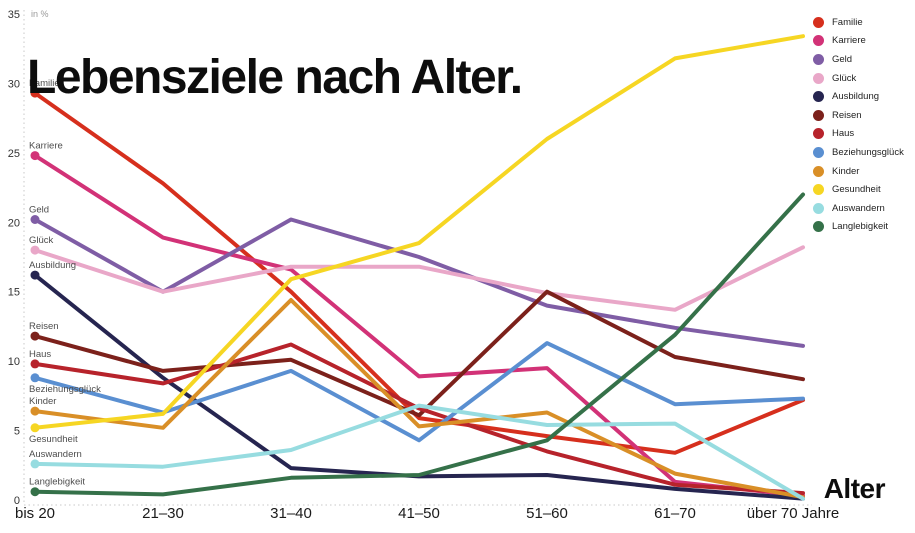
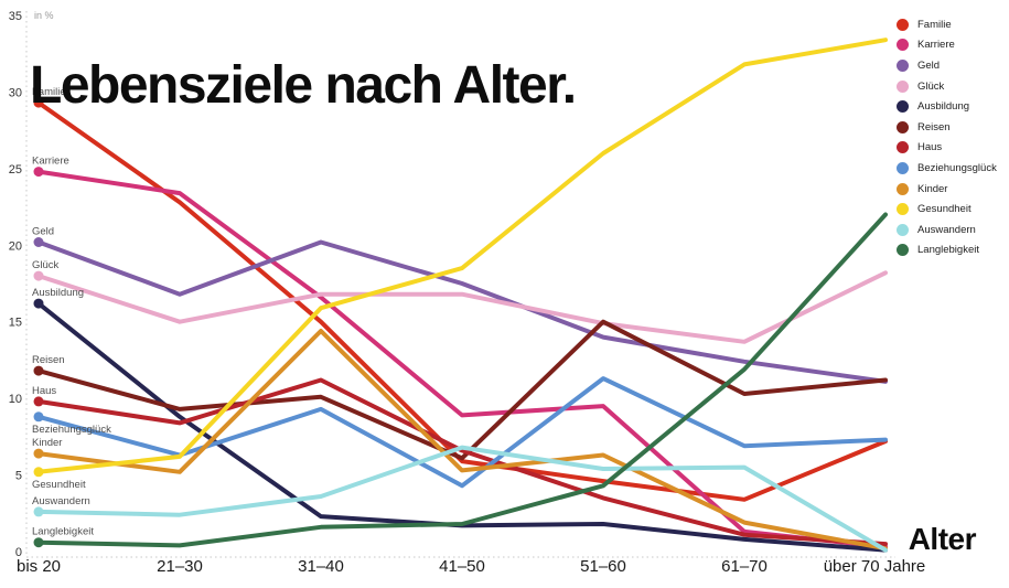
Karriere/21–30: 18.9 -> 23.4
Geld/21–30: 15.0 -> 16.8
Reisen/über 70 Jahre: 8.7 -> 11.2
